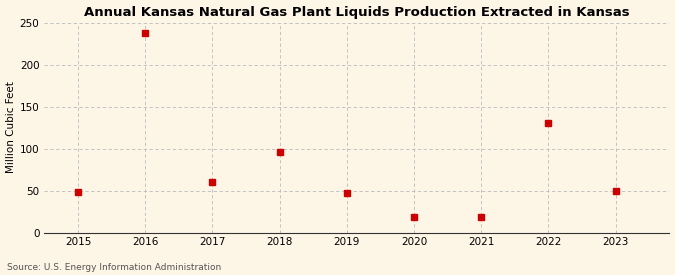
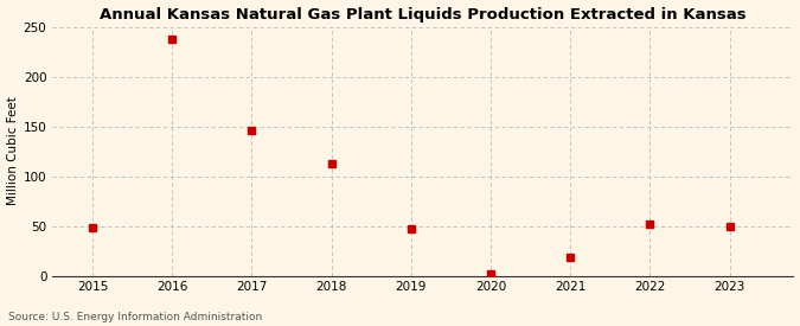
2017: 60 -> 146
2018: 96 -> 113
2020: 18 -> 2
2022: 130 -> 52
